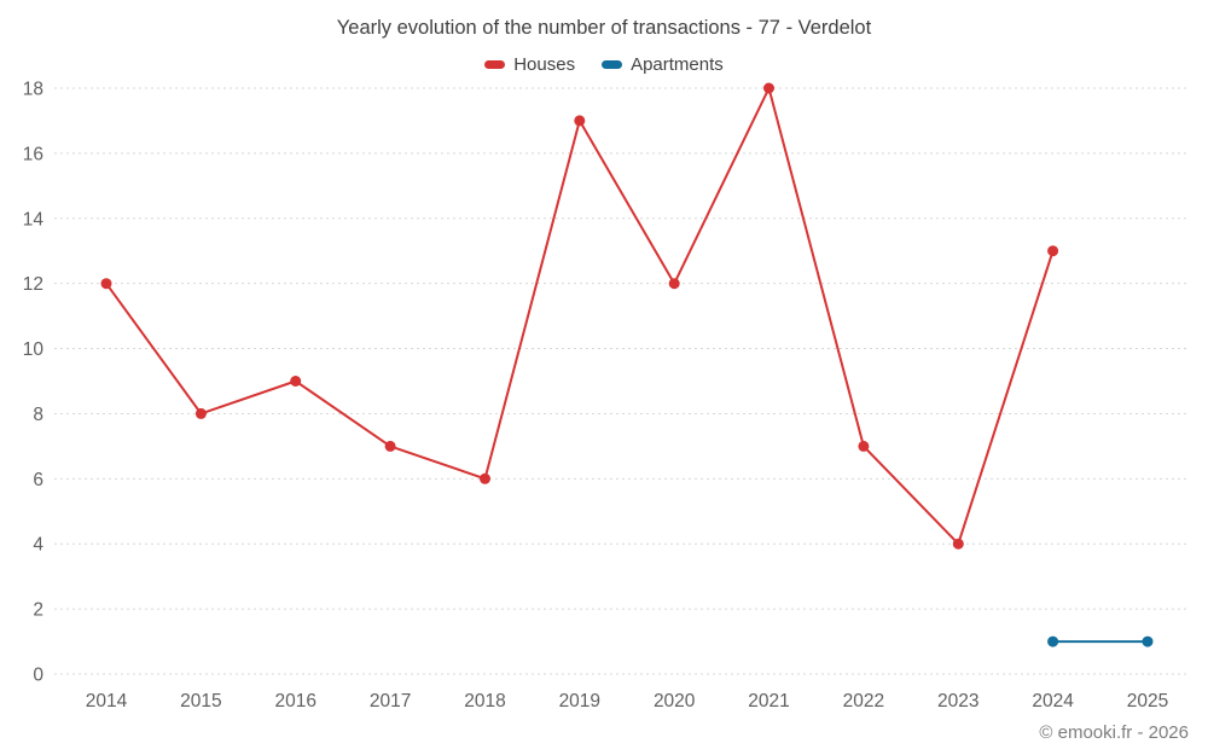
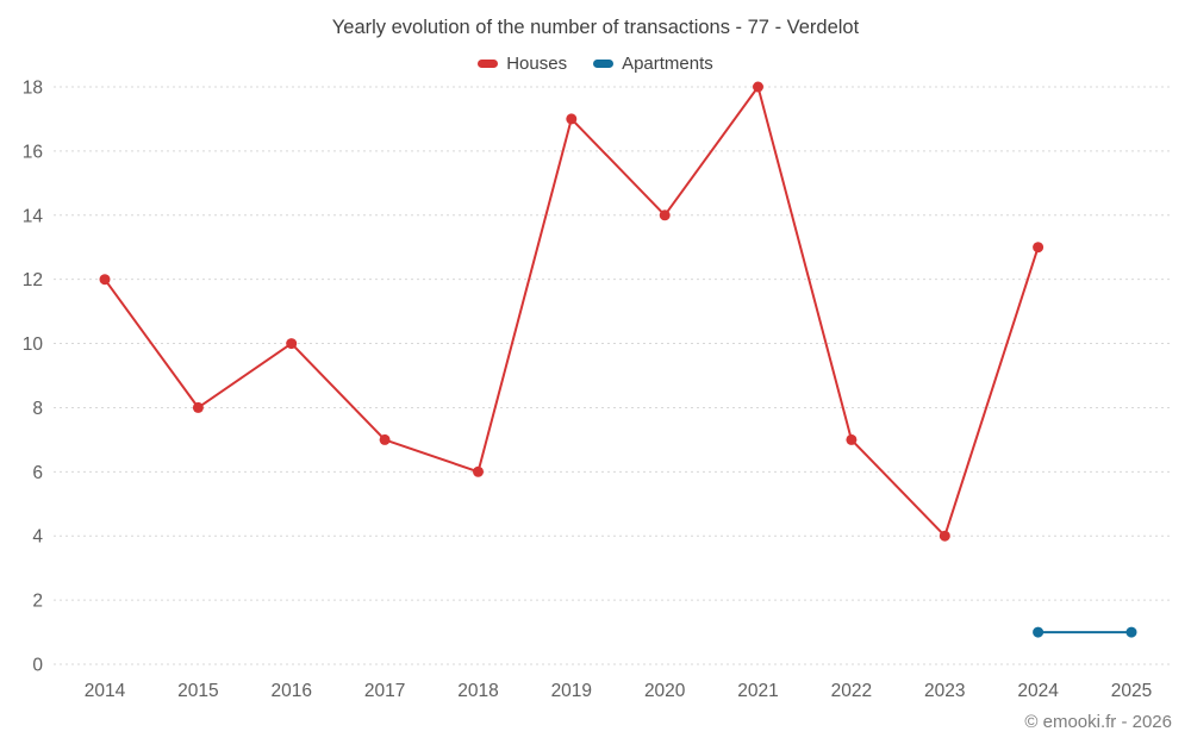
Houses/2016: 9 -> 10
Houses/2020: 12 -> 14
